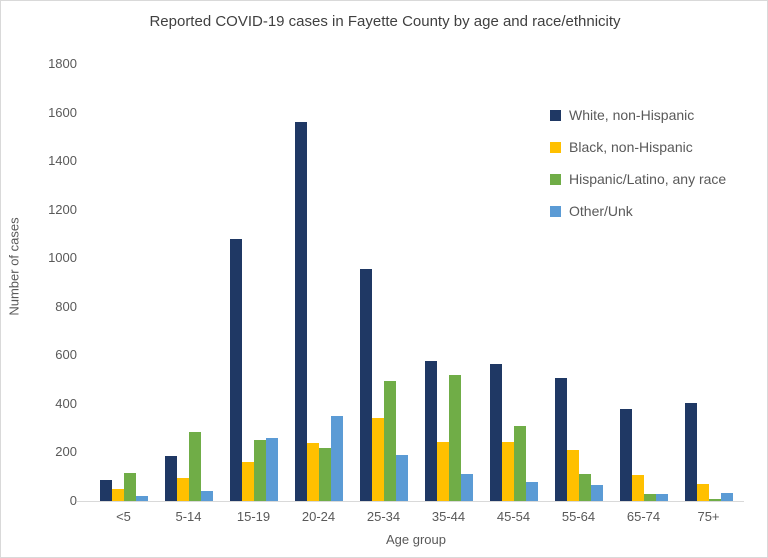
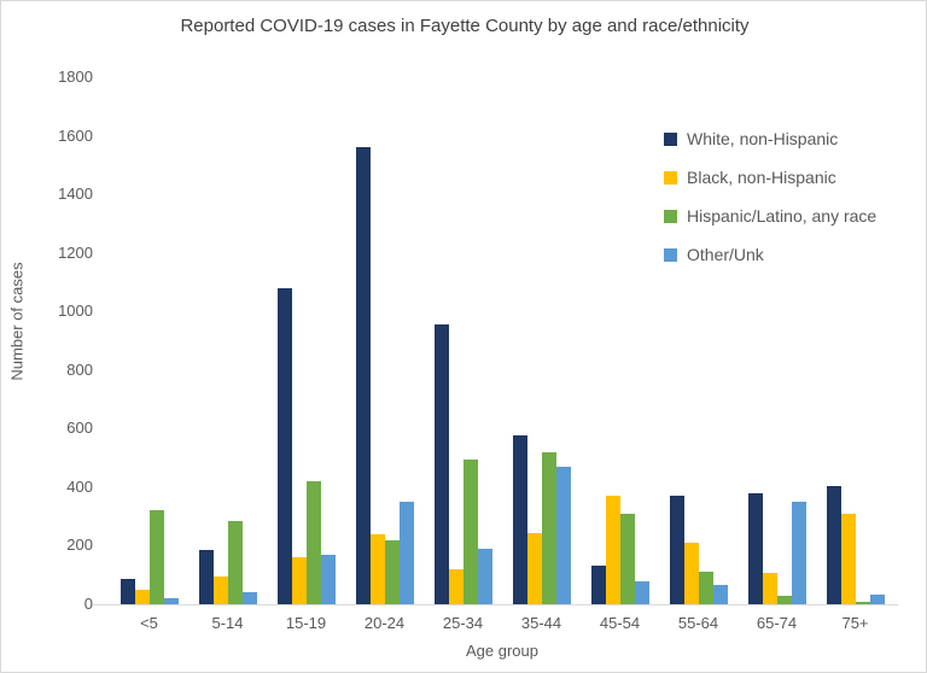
Hispanic/Latino, any race/<5: 120 -> 320
Hispanic/Latino, any race/15-19: 250 -> 420
Other/Unk/15-19: 260 -> 170
Black, non-Hispanic/25-34: 340 -> 120
Other/Unk/35-44: 110 -> 470
White, non-Hispanic/45-54: 560 -> 130
Black, non-Hispanic/45-54: 240 -> 370
White, non-Hispanic/55-64: 500 -> 370
Other/Unk/65-74: 30 -> 350
Black, non-Hispanic/75+: 70 -> 310
